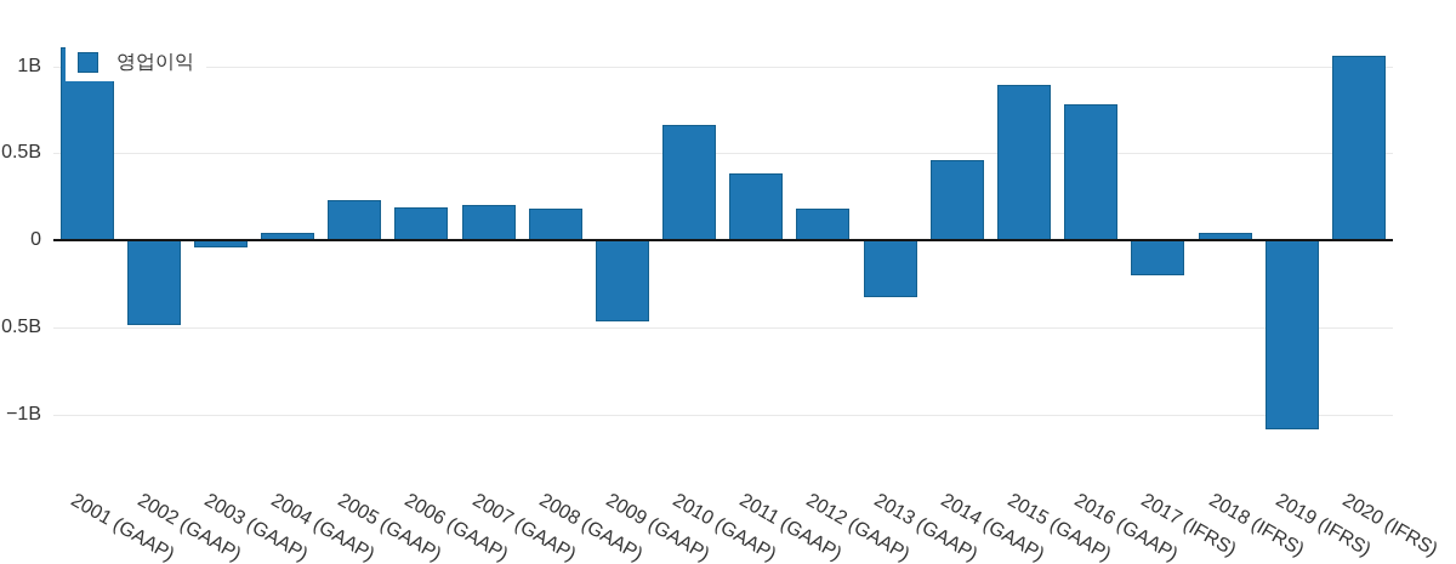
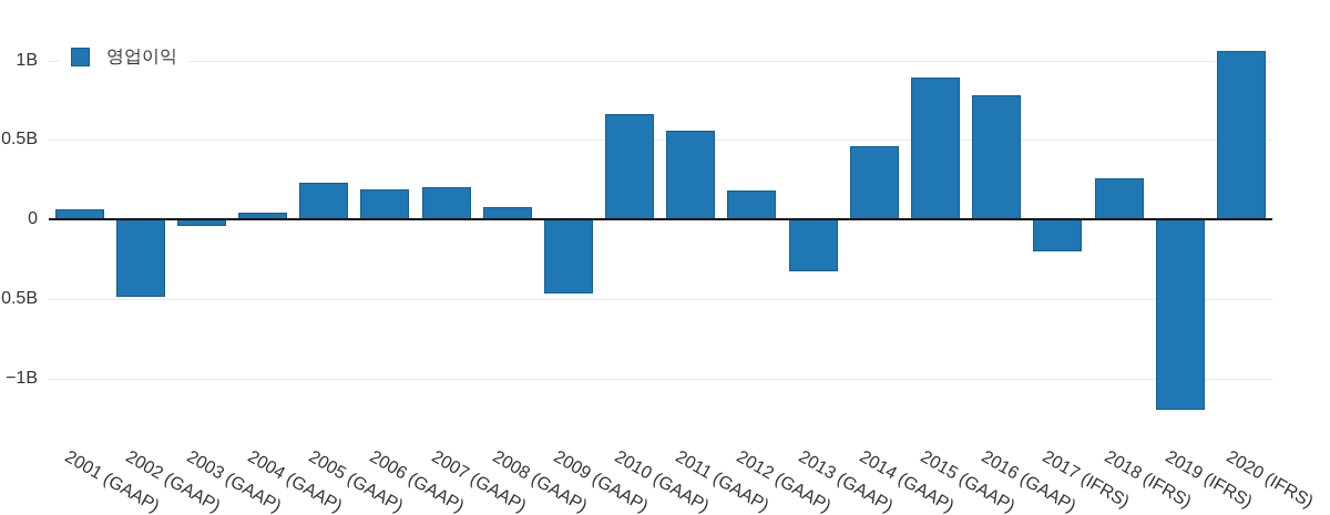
2001 (GAAP): 1,11B -> 0,06B
2008 (GAAP): 0,18B -> 0,08B
2011 (GAAP): 0,38B -> 0,56B
2018 (IFRS): 0,04B -> 0,26B
2019 (IFRS): -1,09B -> -1,20B
